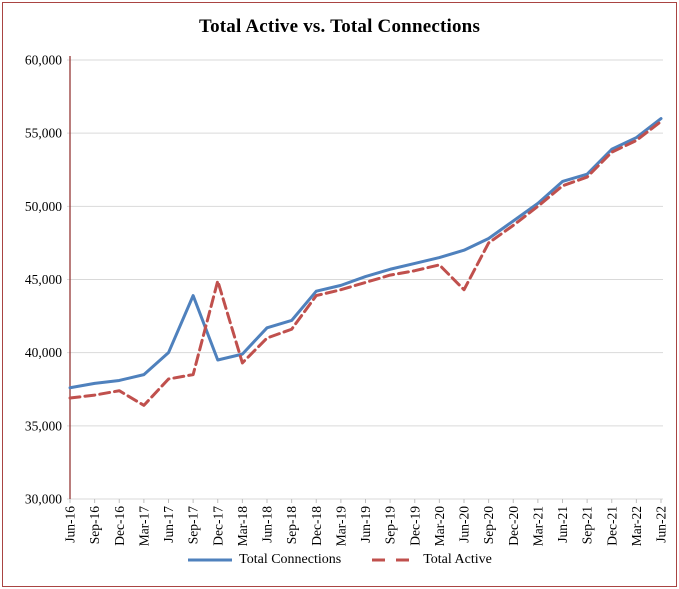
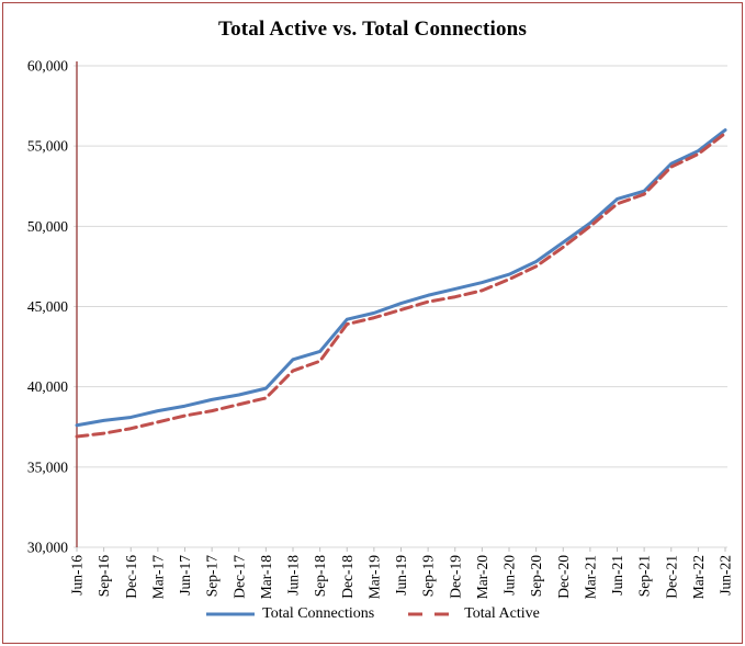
Total Active/Mar-17: 36400 -> 37800
Total Connections/Jun-17: 40000 -> 38800
Total Connections/Sep-17: 43900 -> 39200
Total Active/Dec-17: 44900 -> 38900
Total Active/Jun-20: 44300 -> 46700
